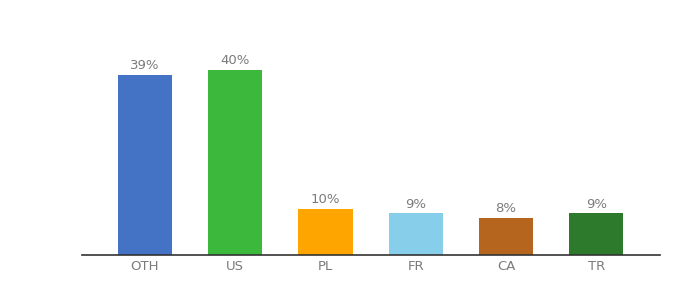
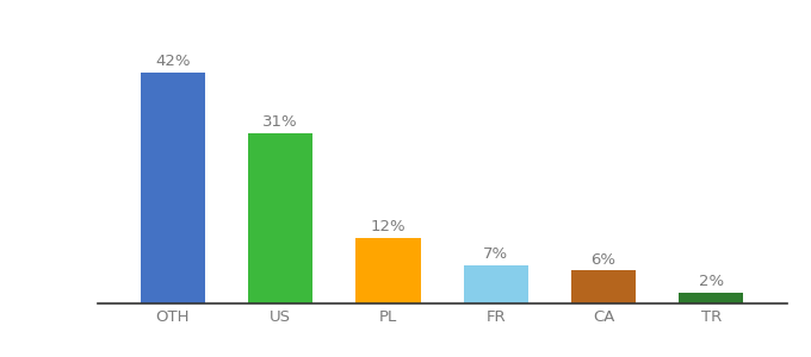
OTH: 39% -> 42%
US: 40% -> 31%
PL: 10% -> 12%
FR: 9% -> 7%
CA: 8% -> 6%
TR: 9% -> 2%
